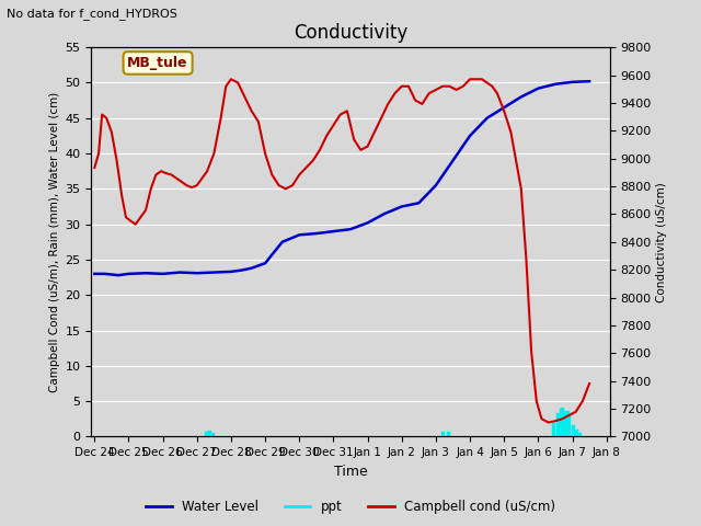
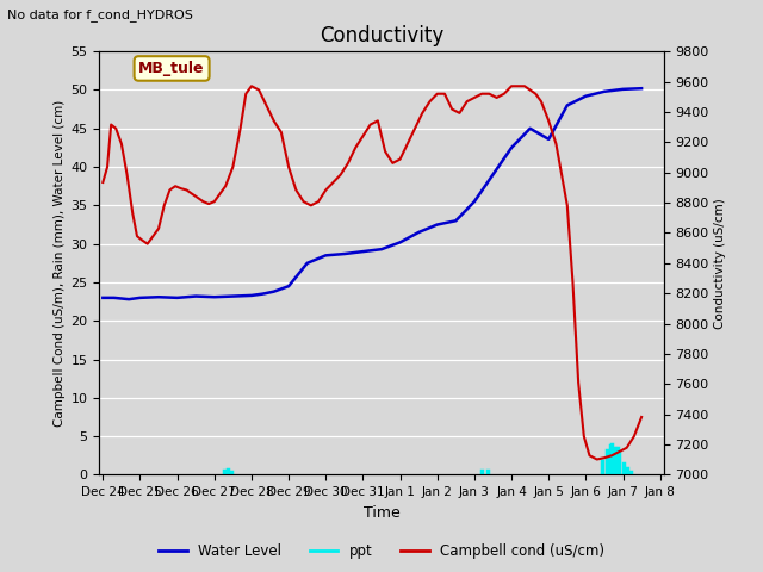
Water Level/Jan 5: 46.5 -> 43.6
